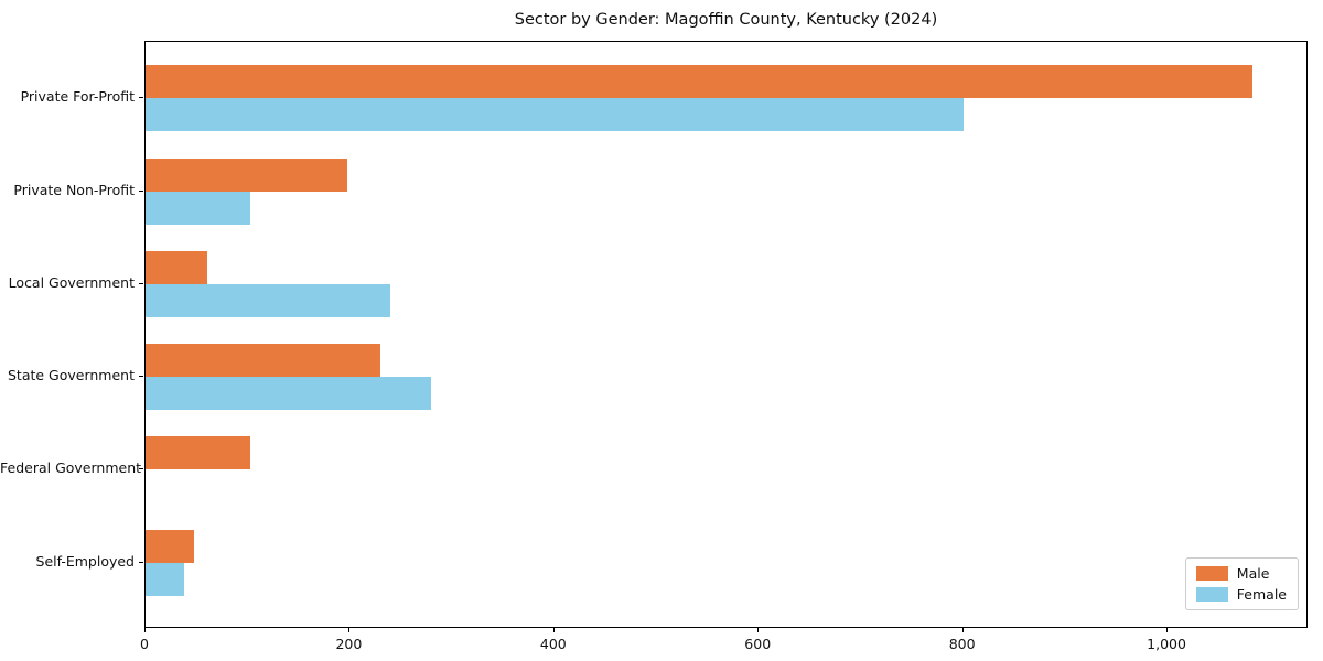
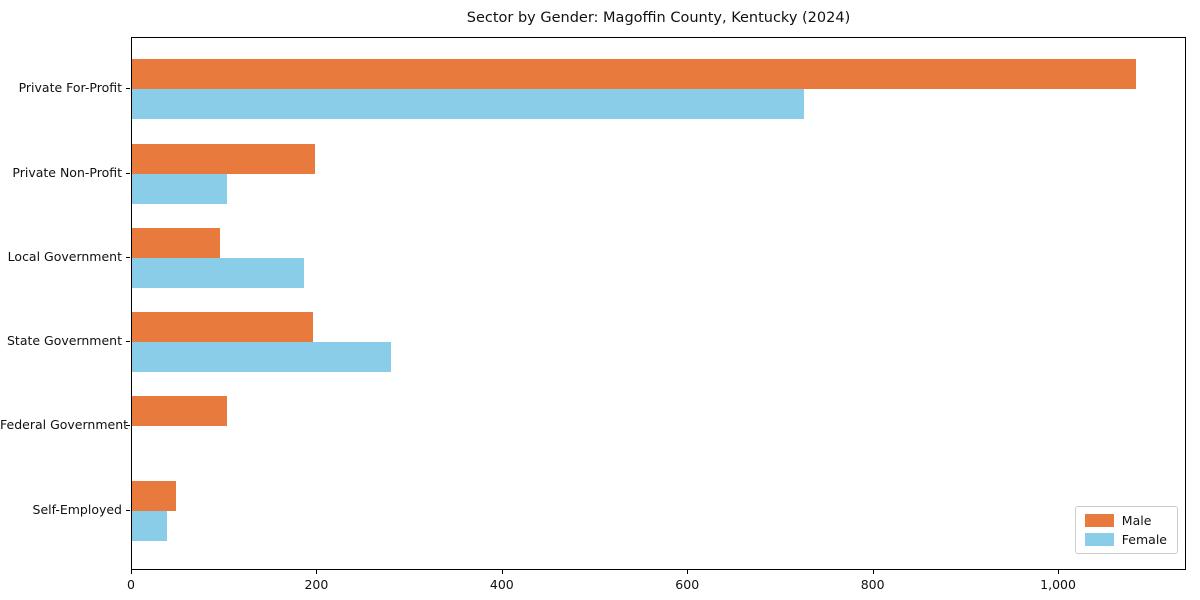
Female/Private For-Profit: 800 -> 720
Male/Local Government: 60 -> 100
Female/Local Government: 240 -> 180
Male/State Government: 230 -> 200
